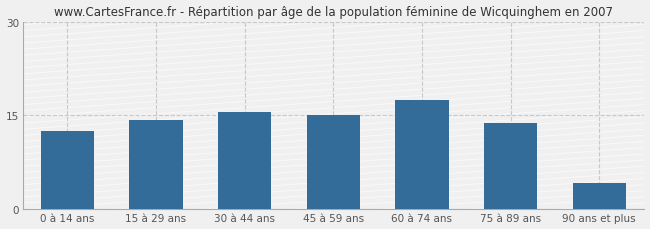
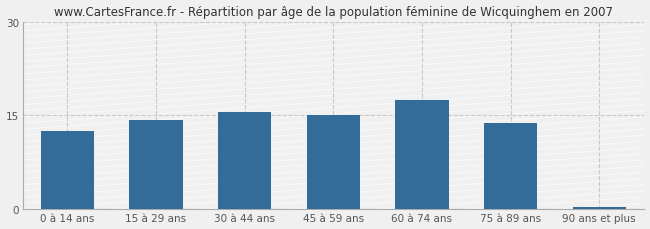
90 ans et plus: 4.2 -> 0.3
